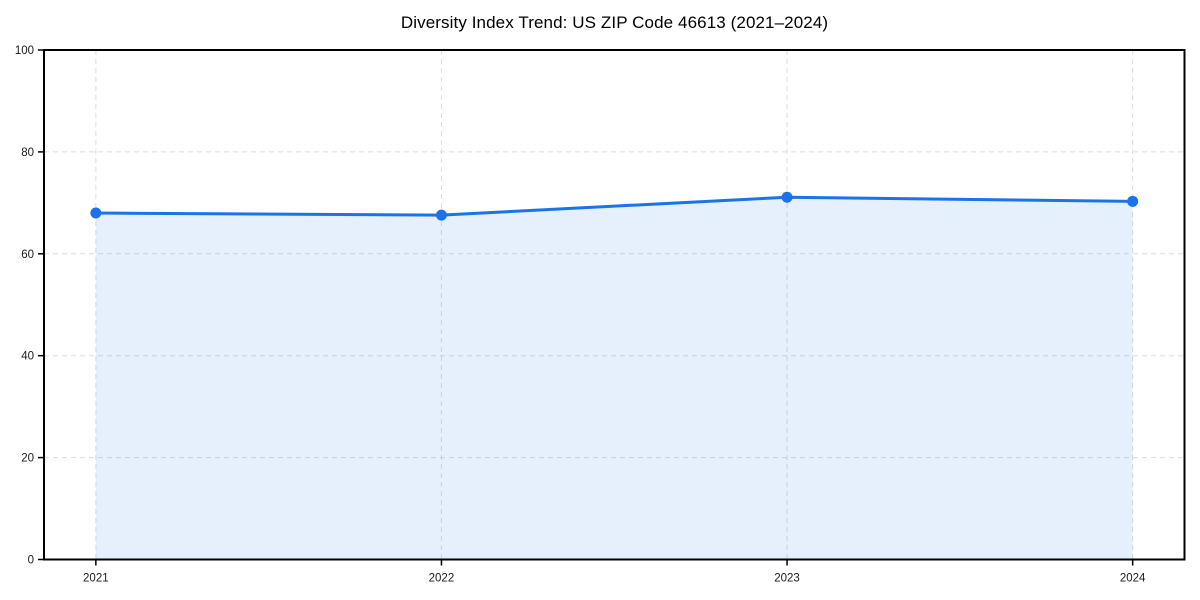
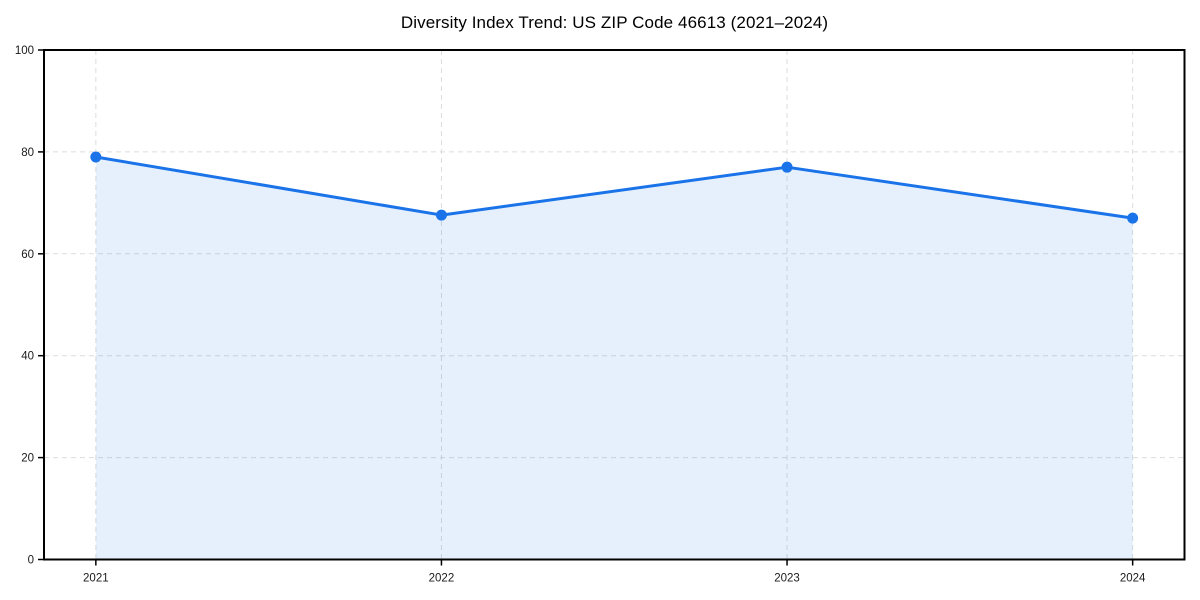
2021: 68 -> 79
2023: 71 -> 77
2024: 70 -> 67
